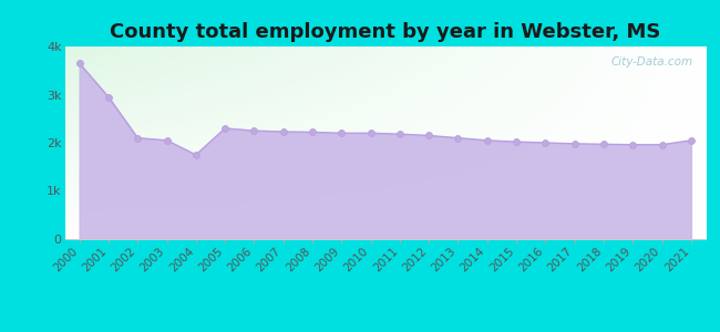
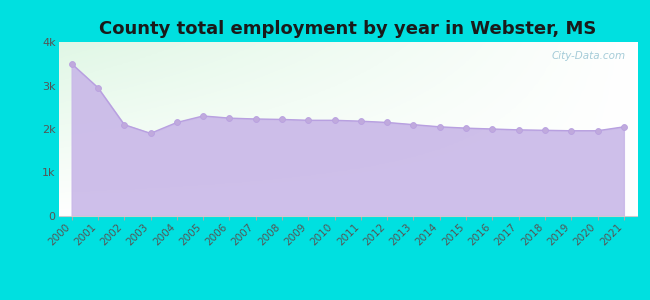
2000: 3.65k -> 3.50k
2003: 2.05k -> 1.90k
2004: 1.75k -> 2.15k
